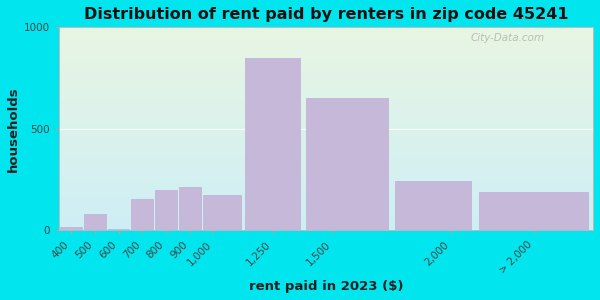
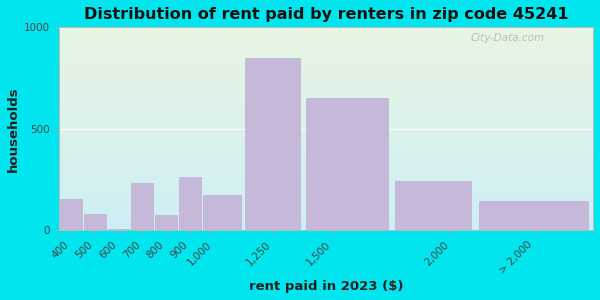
400: 15 -> 155
700: 155 -> 235
800: 200 -> 75
900: 215 -> 265
> 2,000: 190 -> 145
